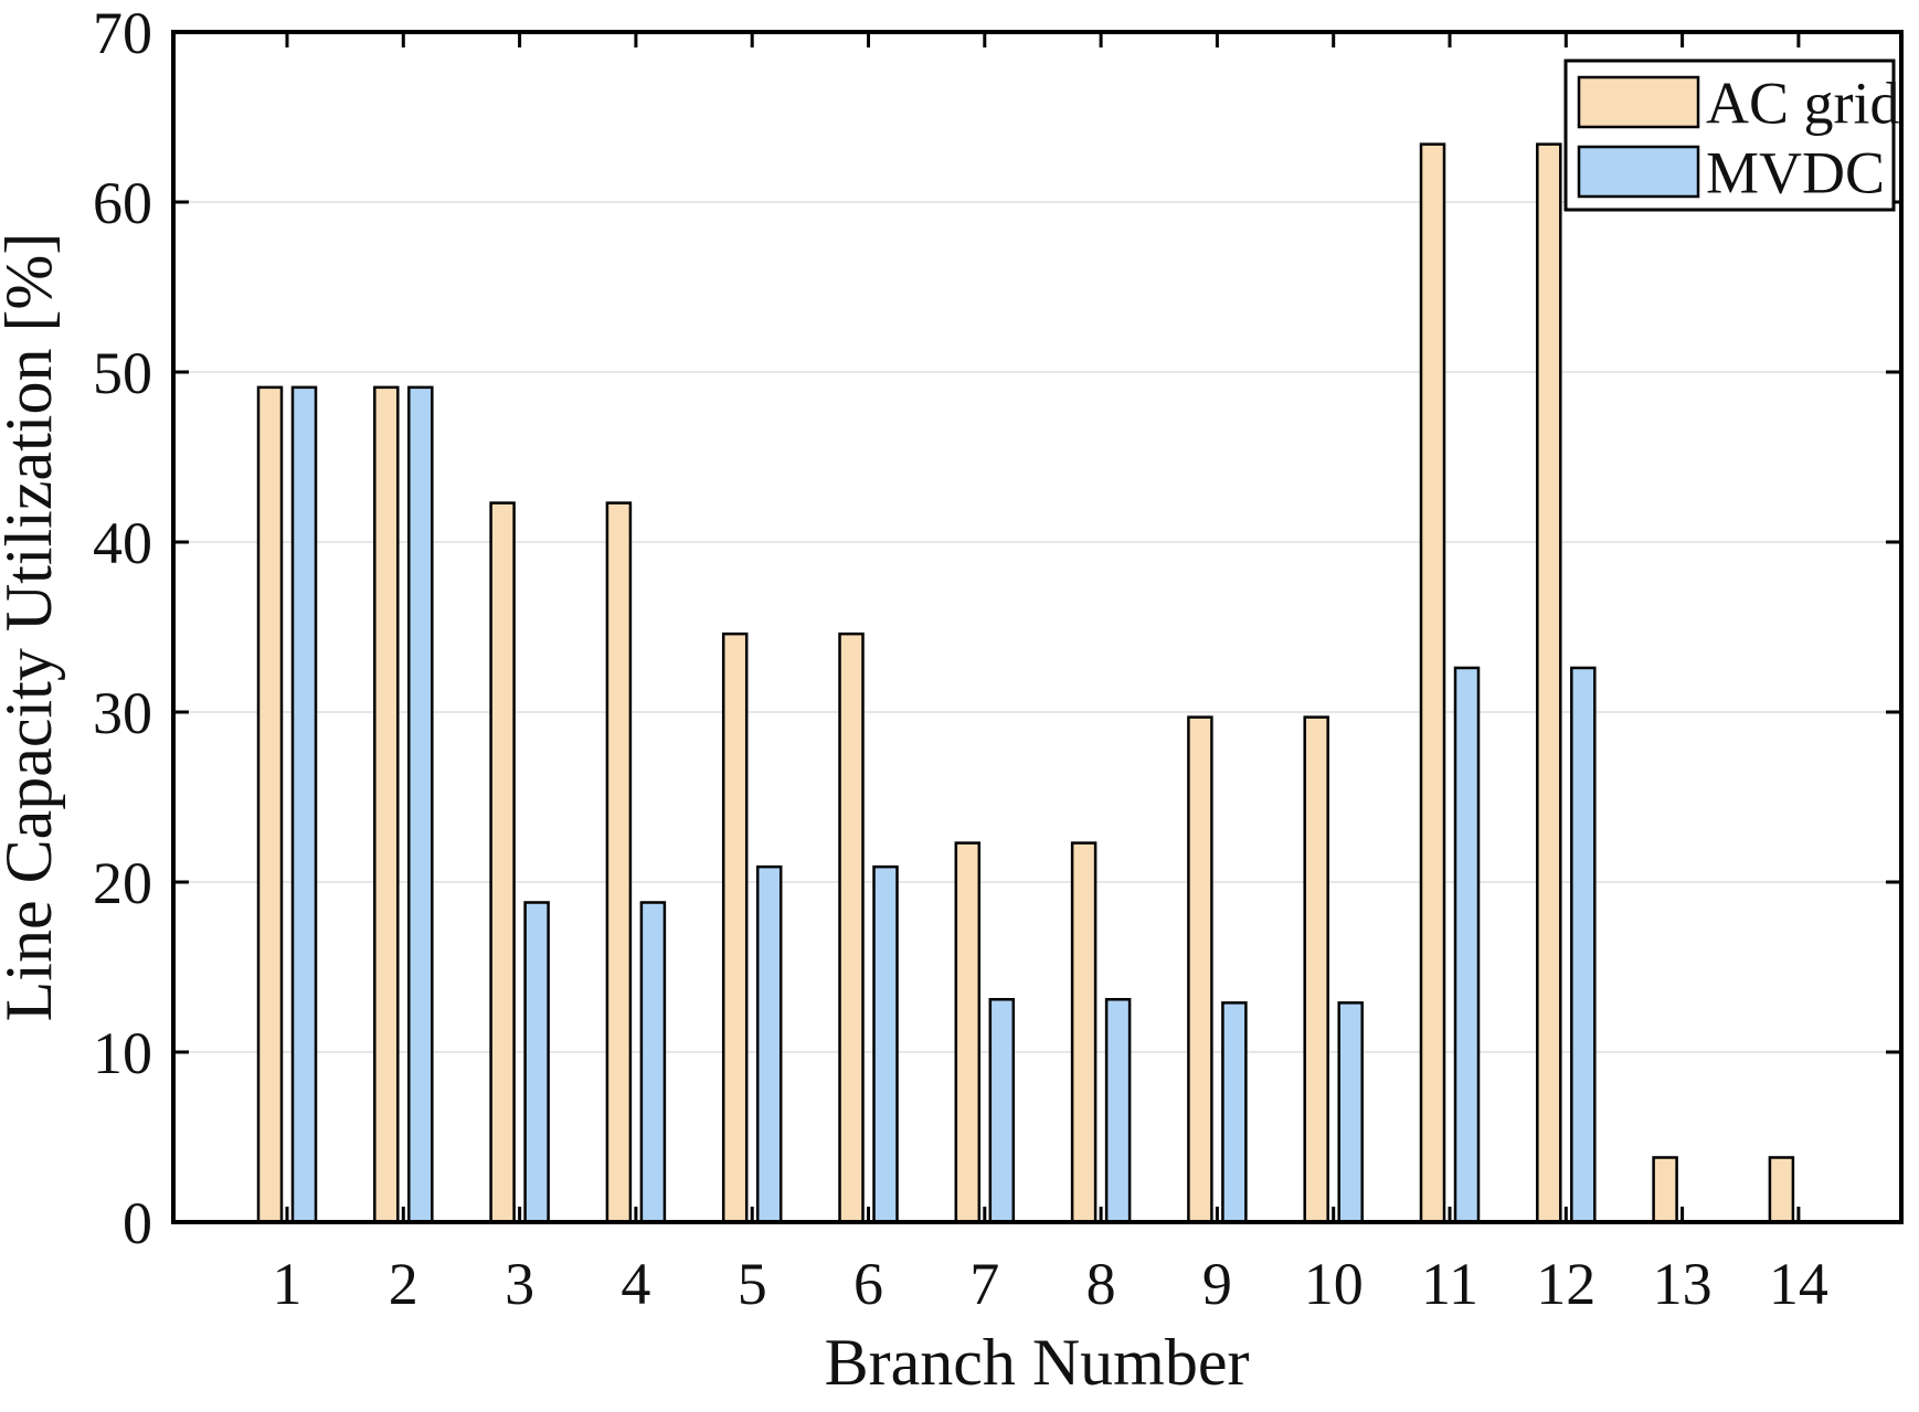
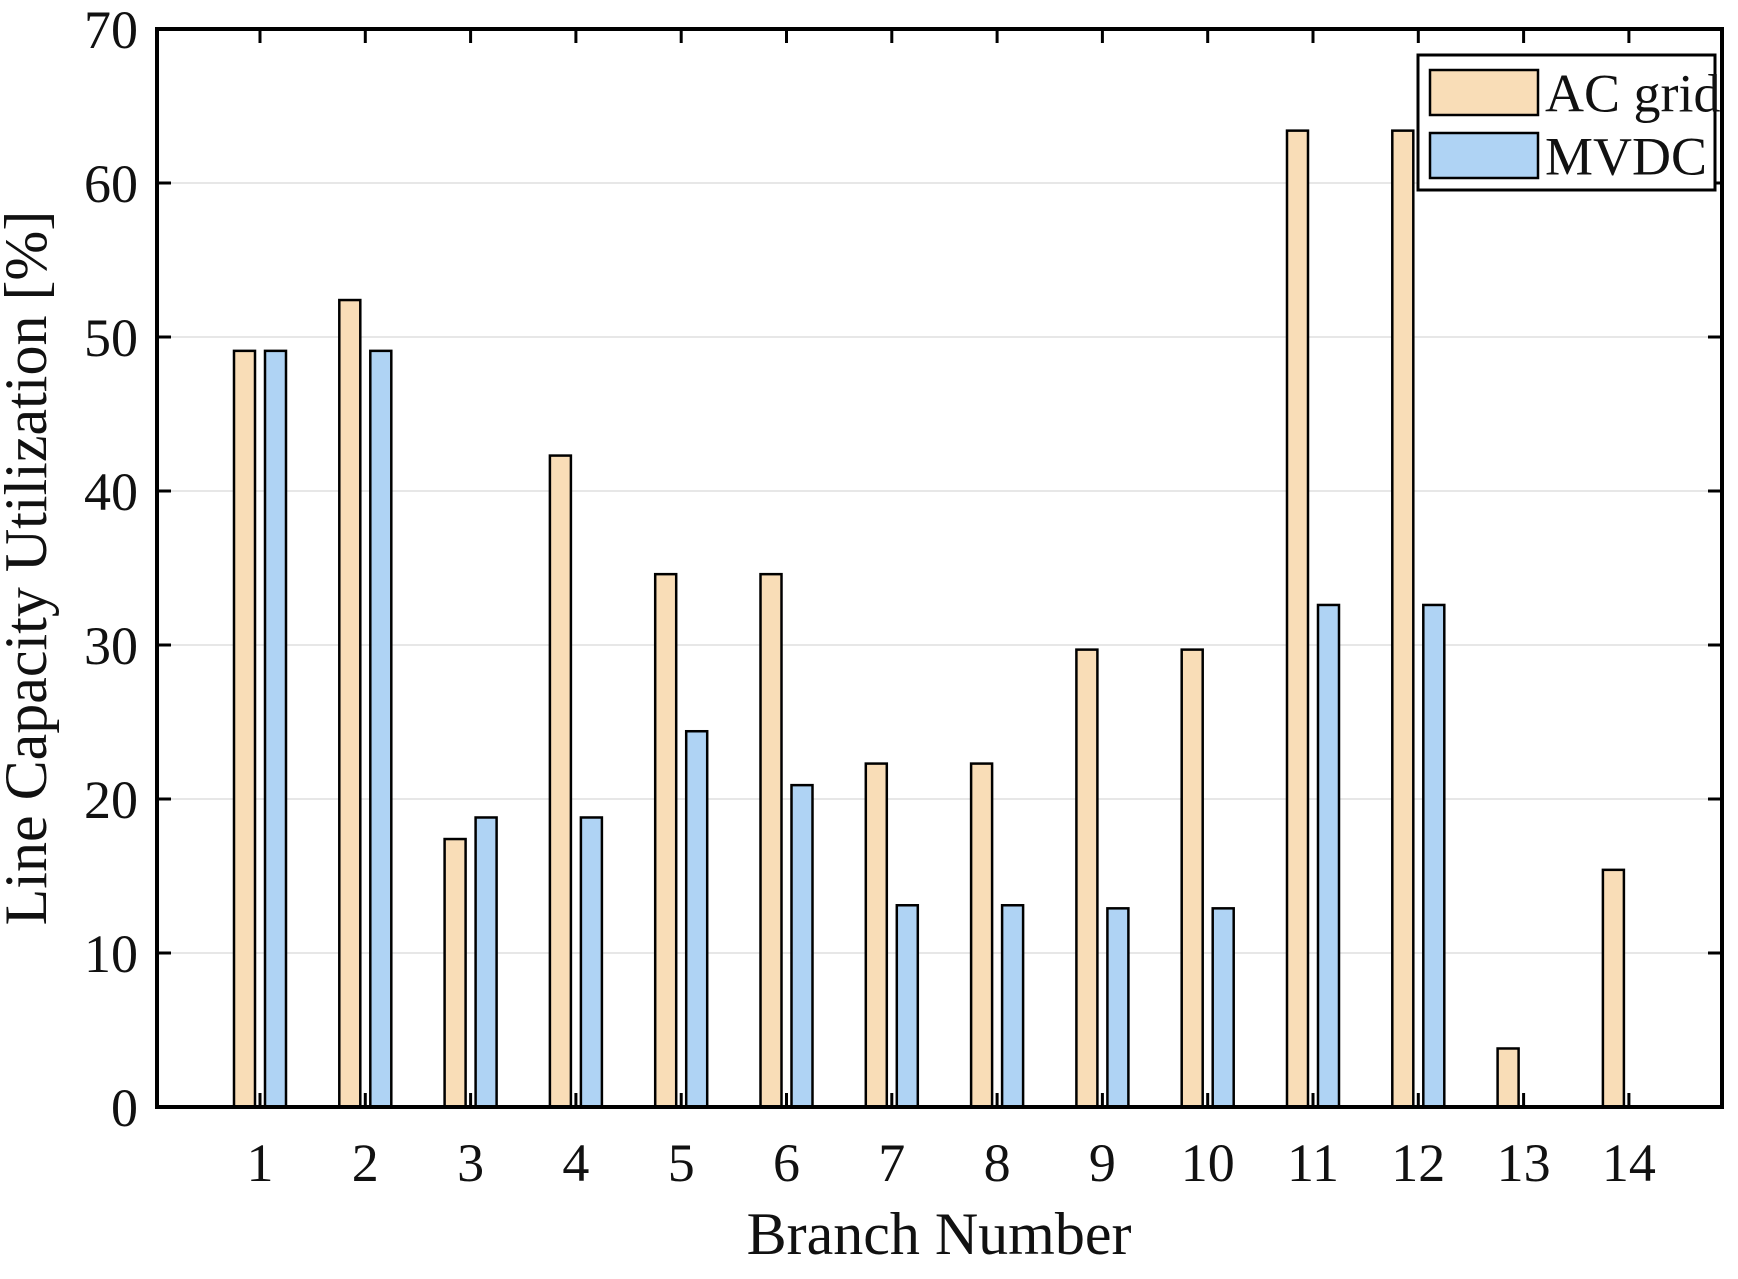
AC grid/2: 49.1 -> 52.4
AC grid/3: 42.3 -> 17.4
MVDC/5: 20.9 -> 24.4
AC grid/14: 3.8 -> 15.4
